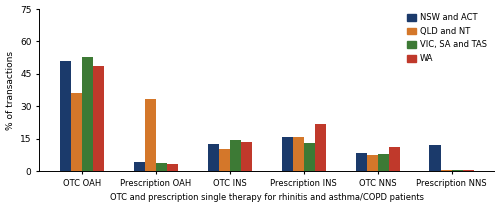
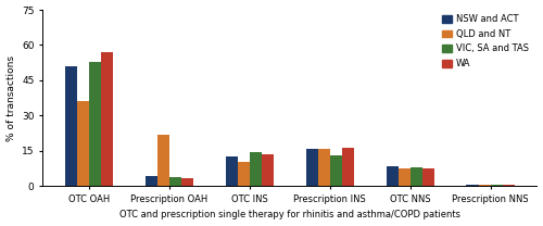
WA/OTC OAH: 48.5 -> 57.0
QLD and NT/Prescription OAH: 33.5 -> 22.0
WA/Prescription INS: 22.0 -> 16.5
WA/OTC NNS: 11.0 -> 7.5
NSW and ACT/Prescription NNS: 12.0 -> 0.4
